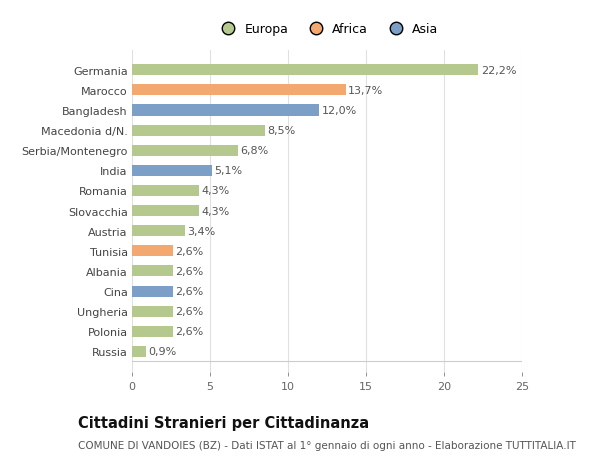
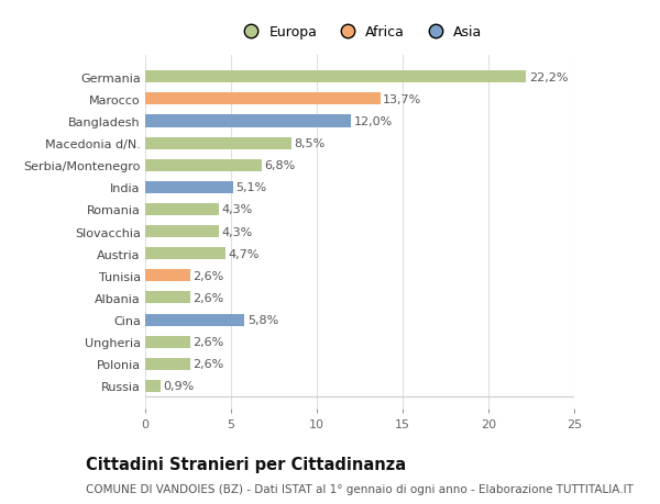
Austria: 3,4% -> 4,7%
Cina: 2,6% -> 5,8%
